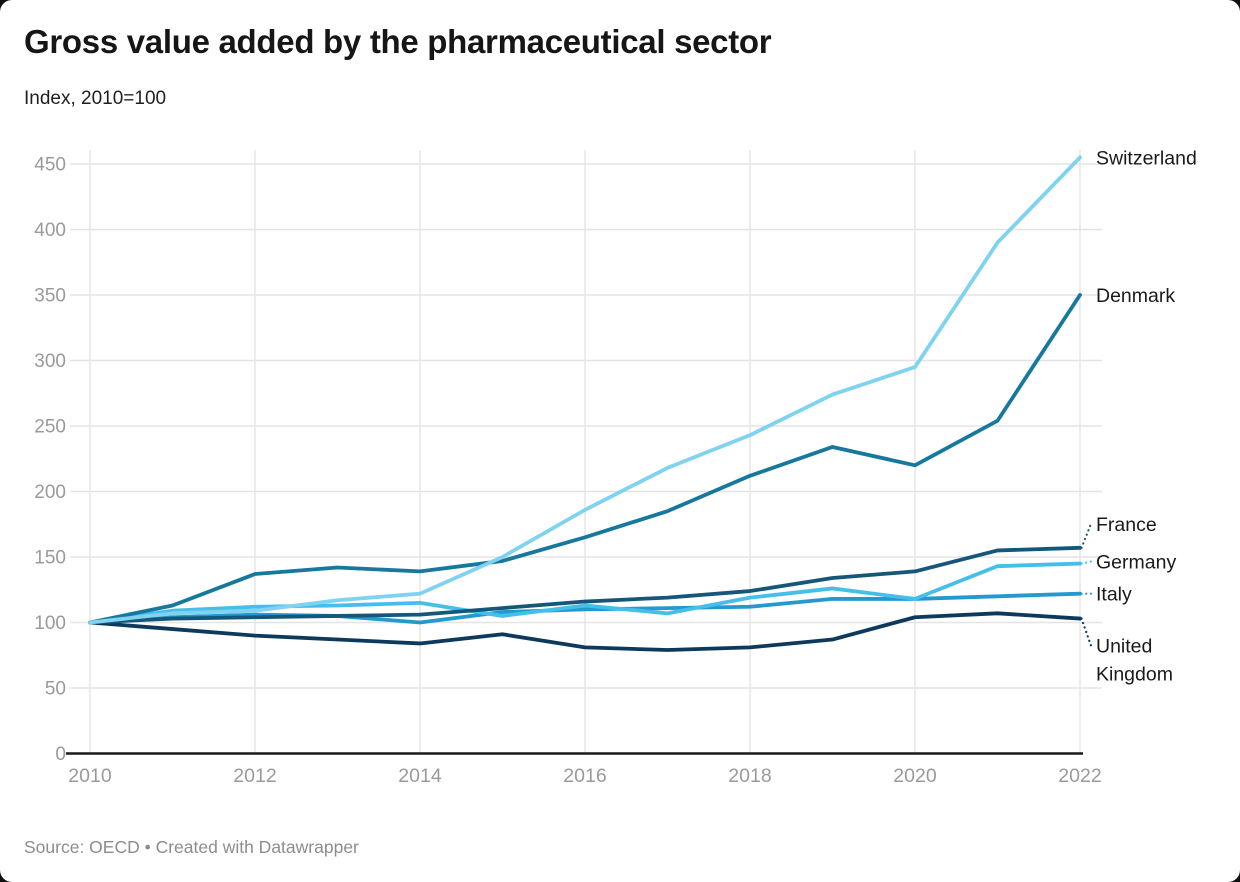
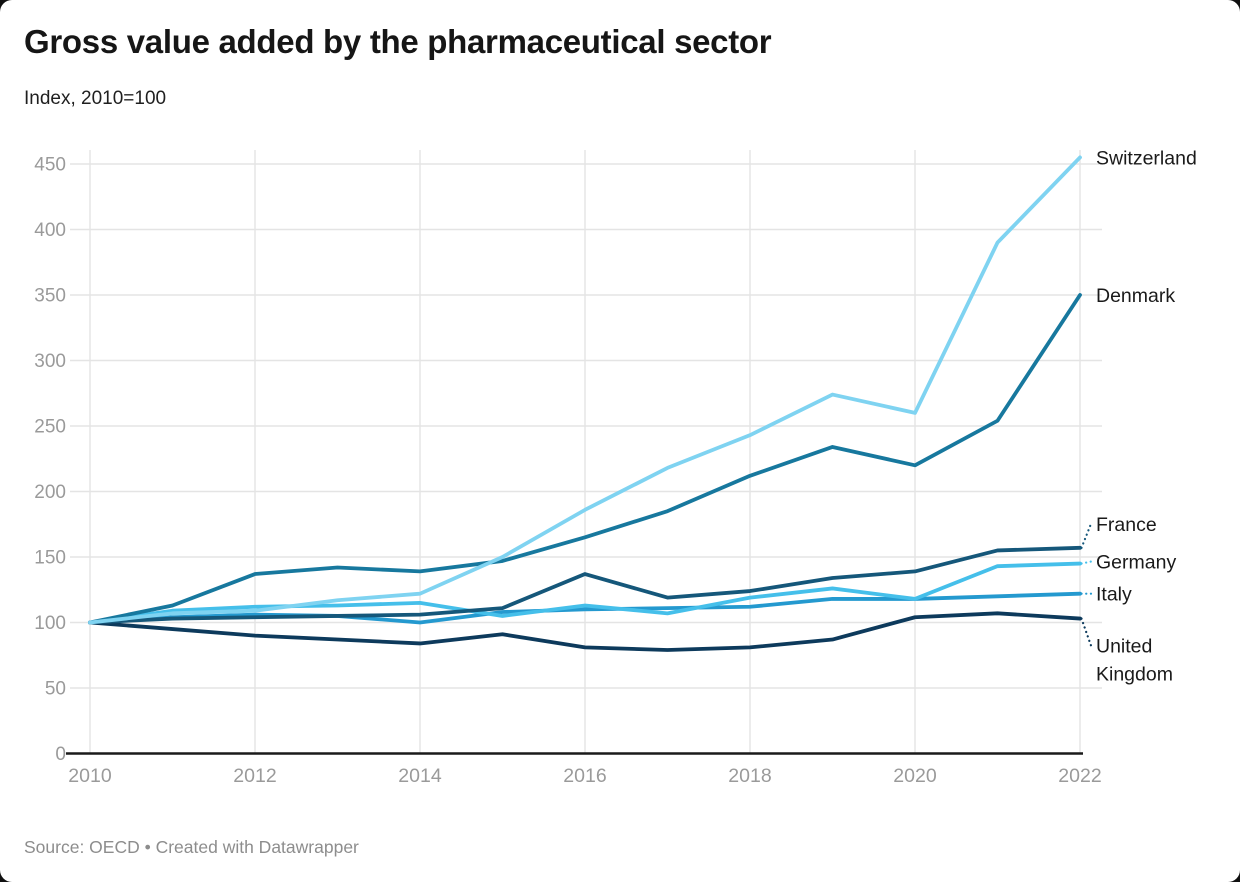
France/2016: 116 -> 137
Switzerland/2020: 295 -> 260
